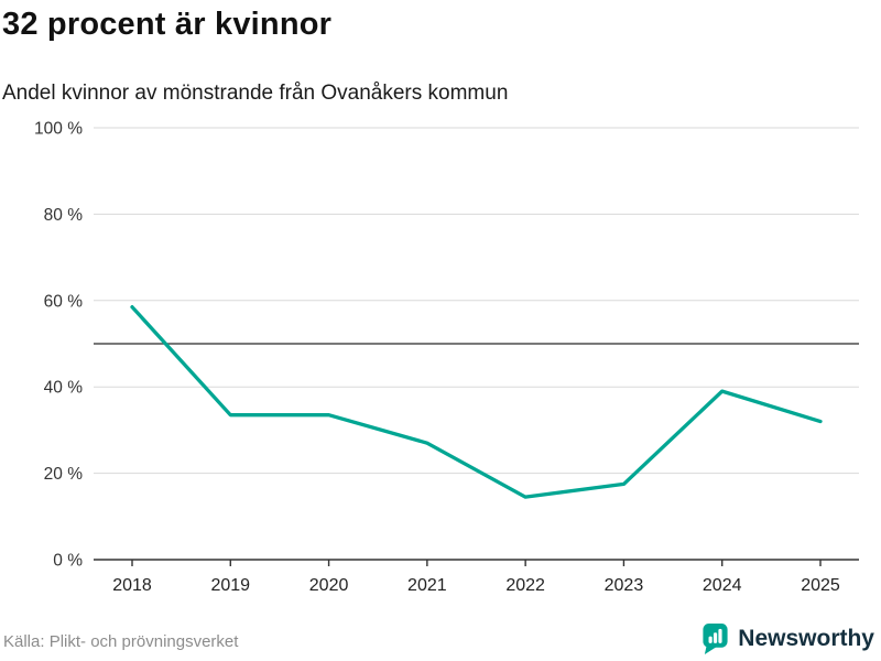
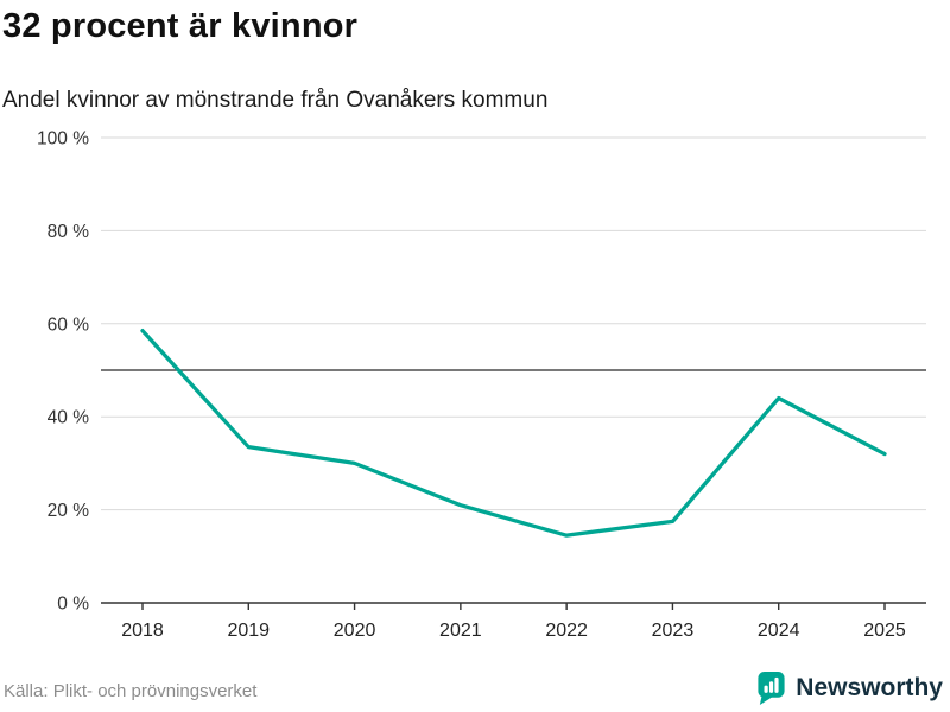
2020: 34% -> 30%
2021: 27% -> 21%
2024: 39% -> 44%
